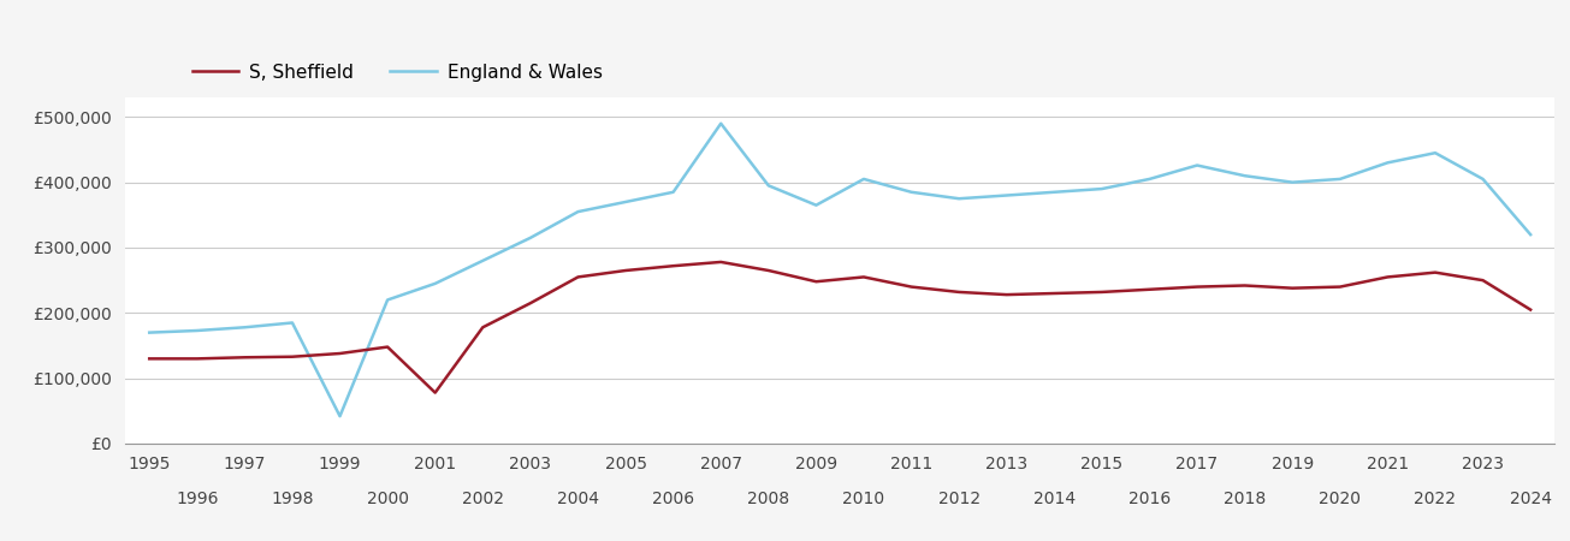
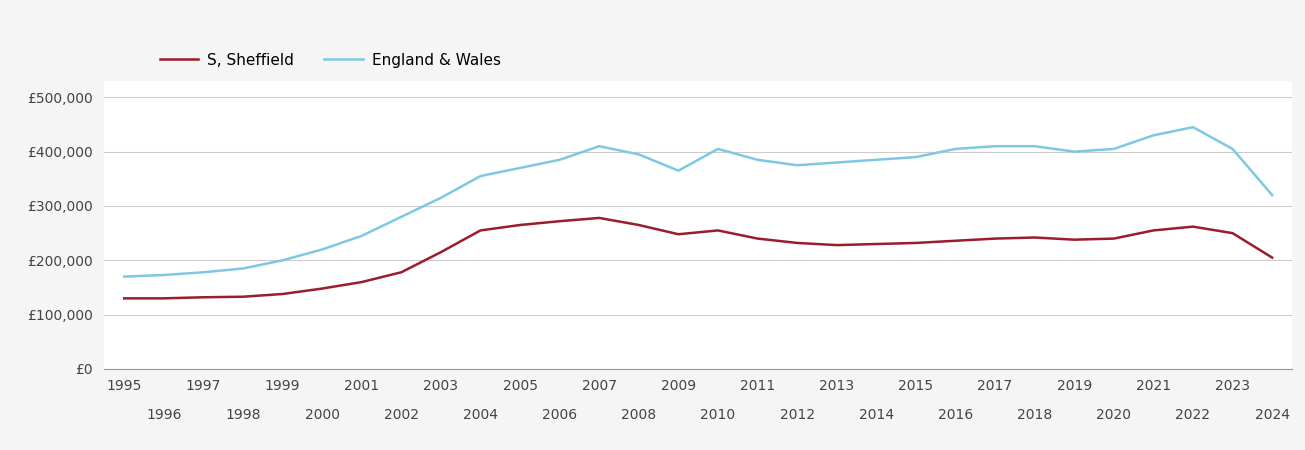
England & Wales/1999: £42,000 -> £200,000
S, Sheffield/2001: £78,000 -> £160,000
England & Wales/2007: £490,000 -> £410,000
England & Wales/2017: £426,000 -> £410,000
